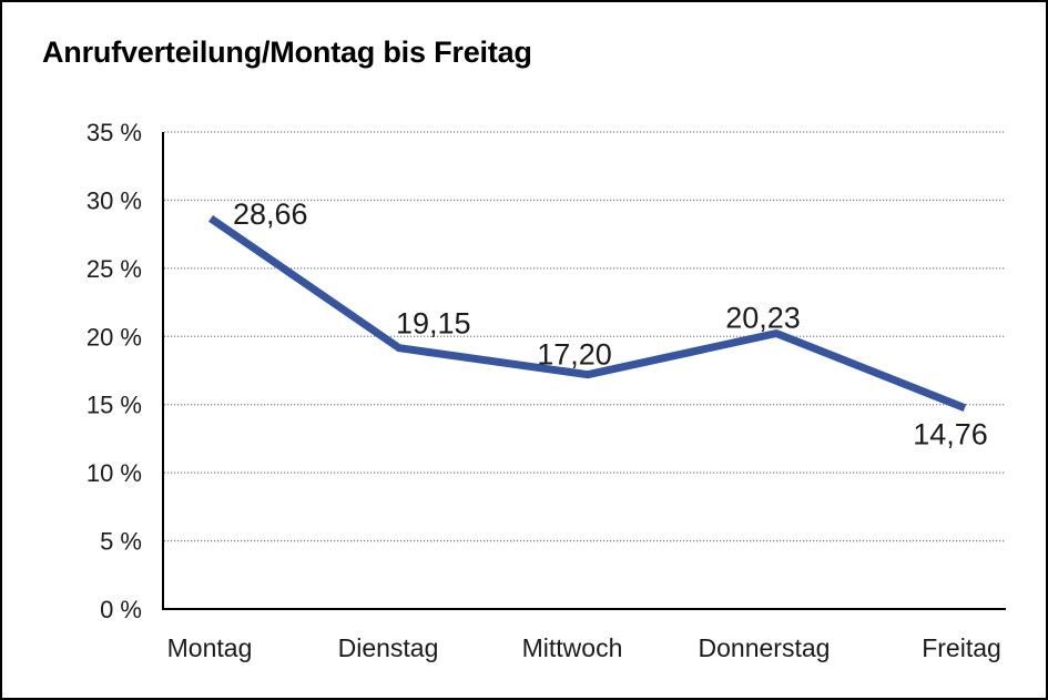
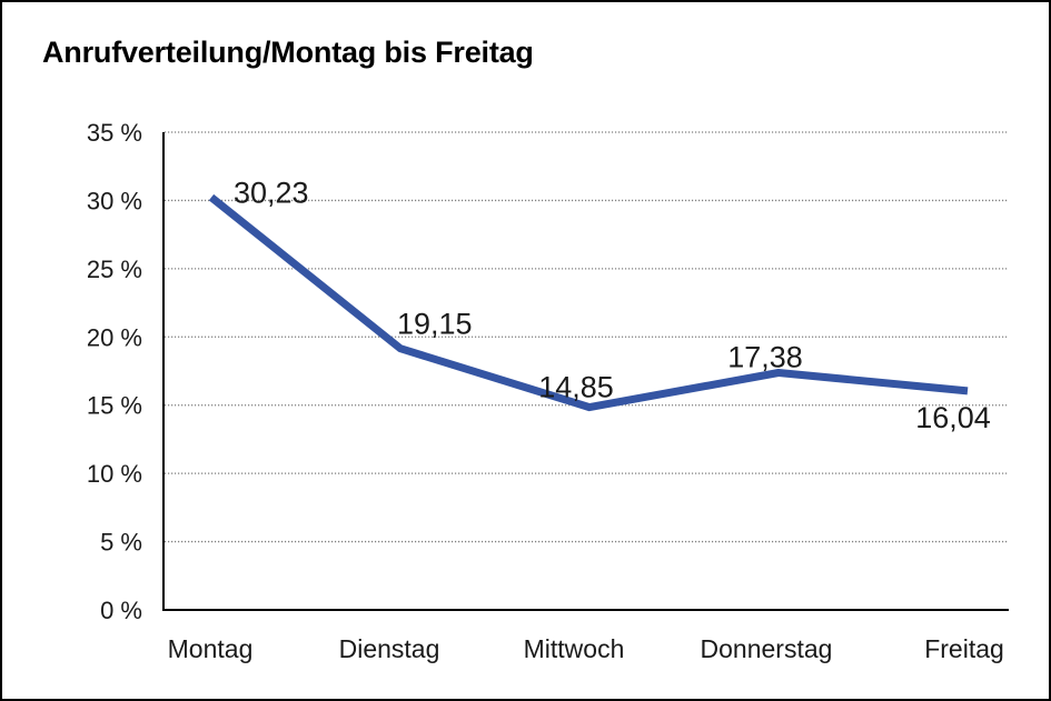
Montag: 28,66 -> 30,23
Mittwoch: 17,20 -> 14,85
Donnerstag: 20,23 -> 17,38
Freitag: 14,76 -> 16,04
